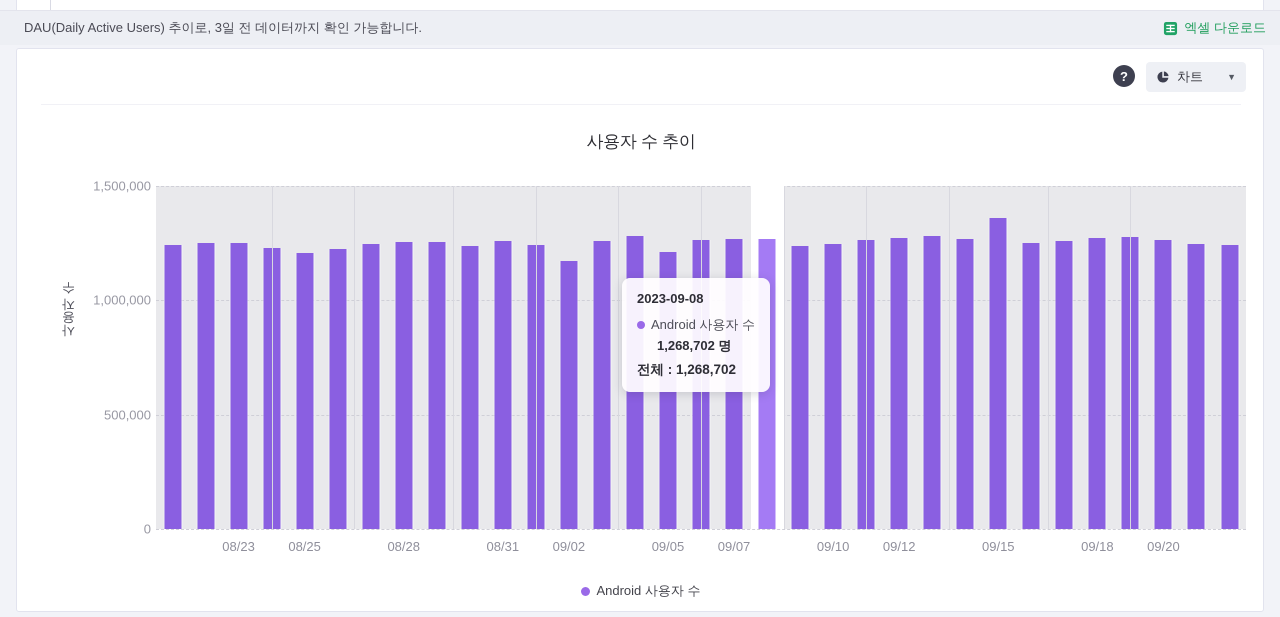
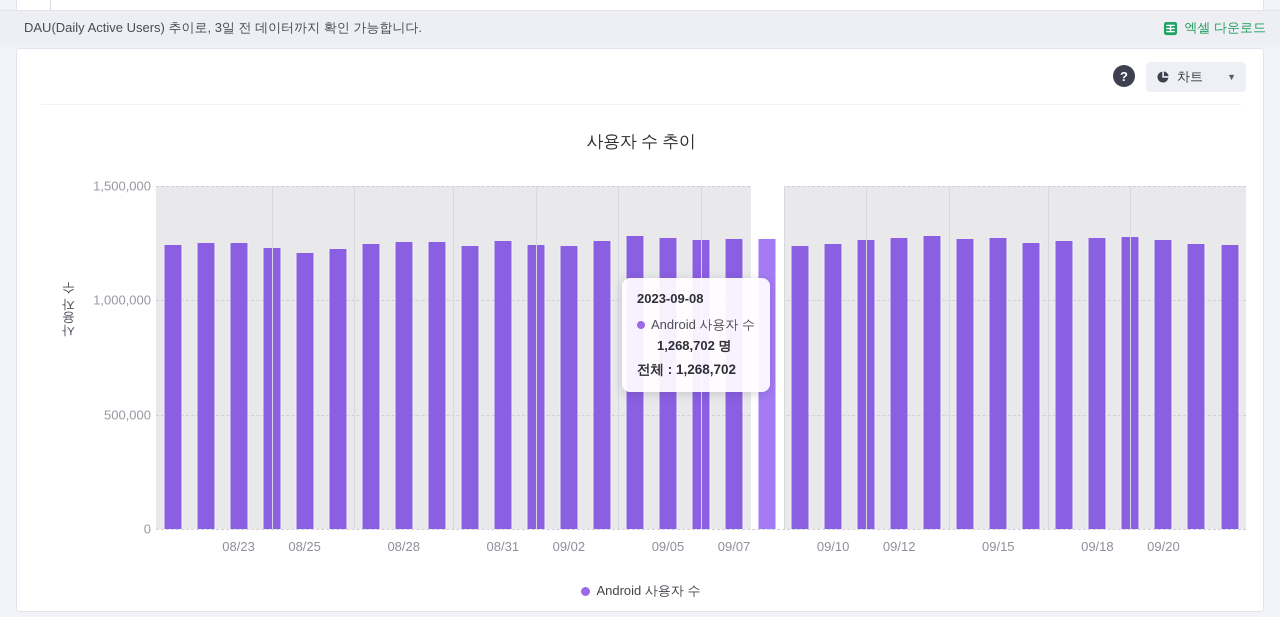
09/02: 1170000 -> 1240000
09/05: 1210000 -> 1270000
09/15: 1360000 -> 1270000
